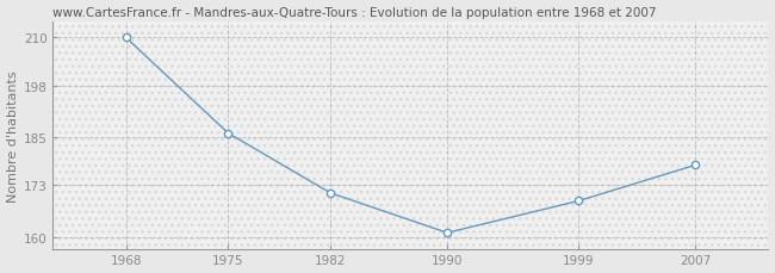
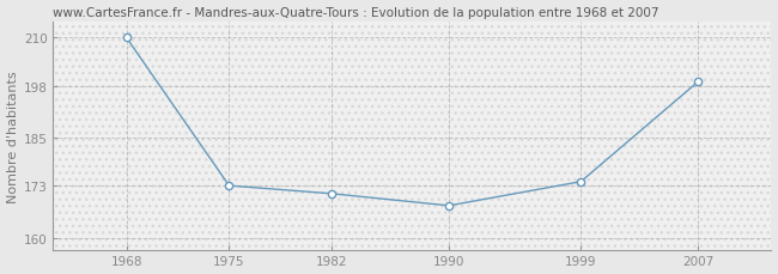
1975: 186 -> 173
1990: 161 -> 168
1999: 169 -> 174
2007: 178 -> 199
